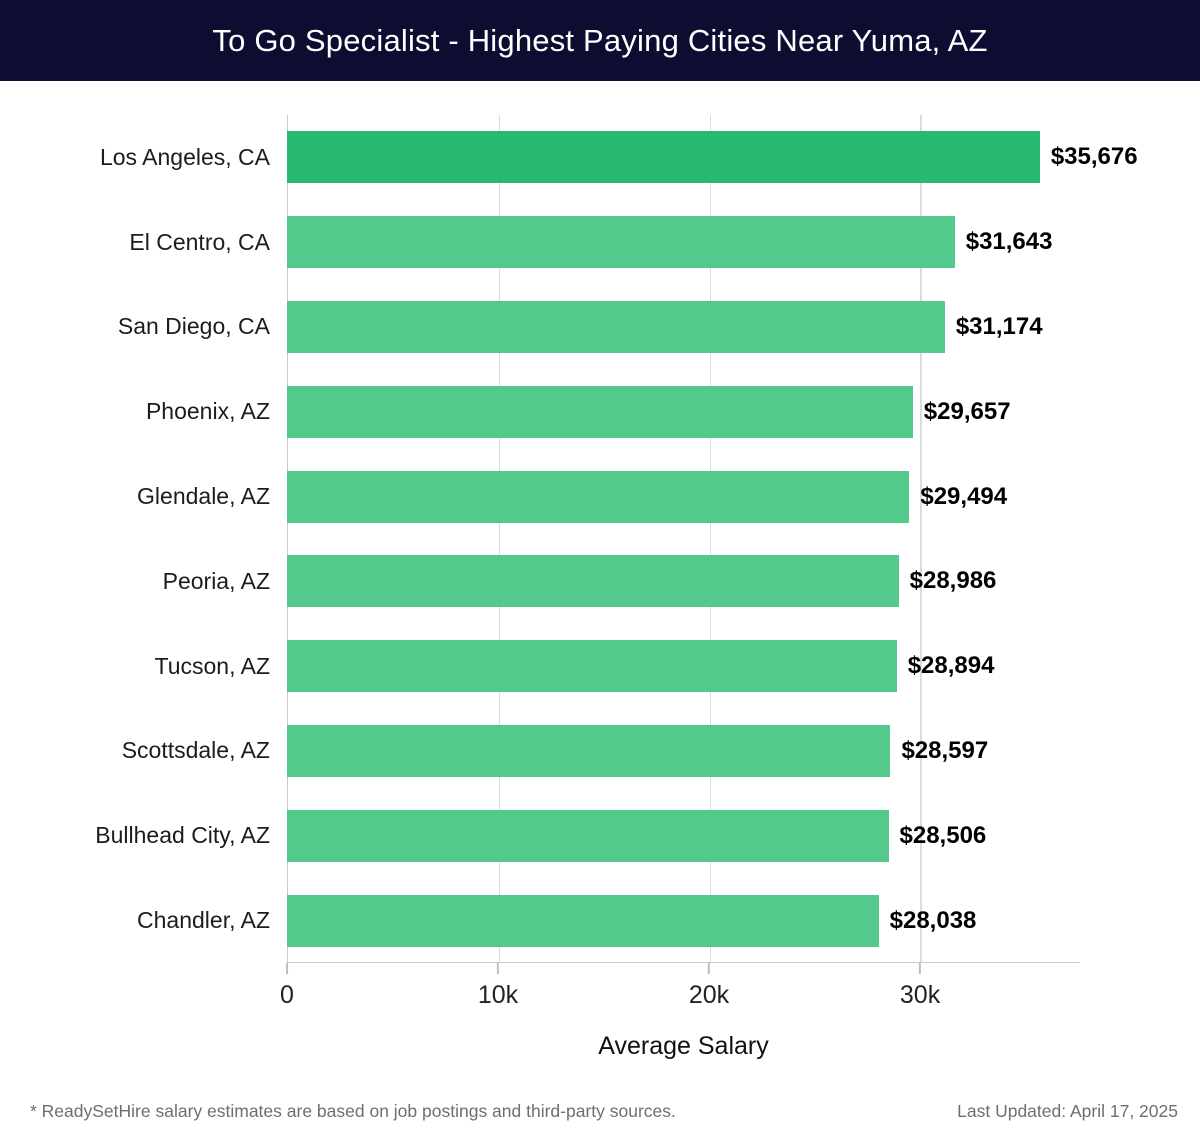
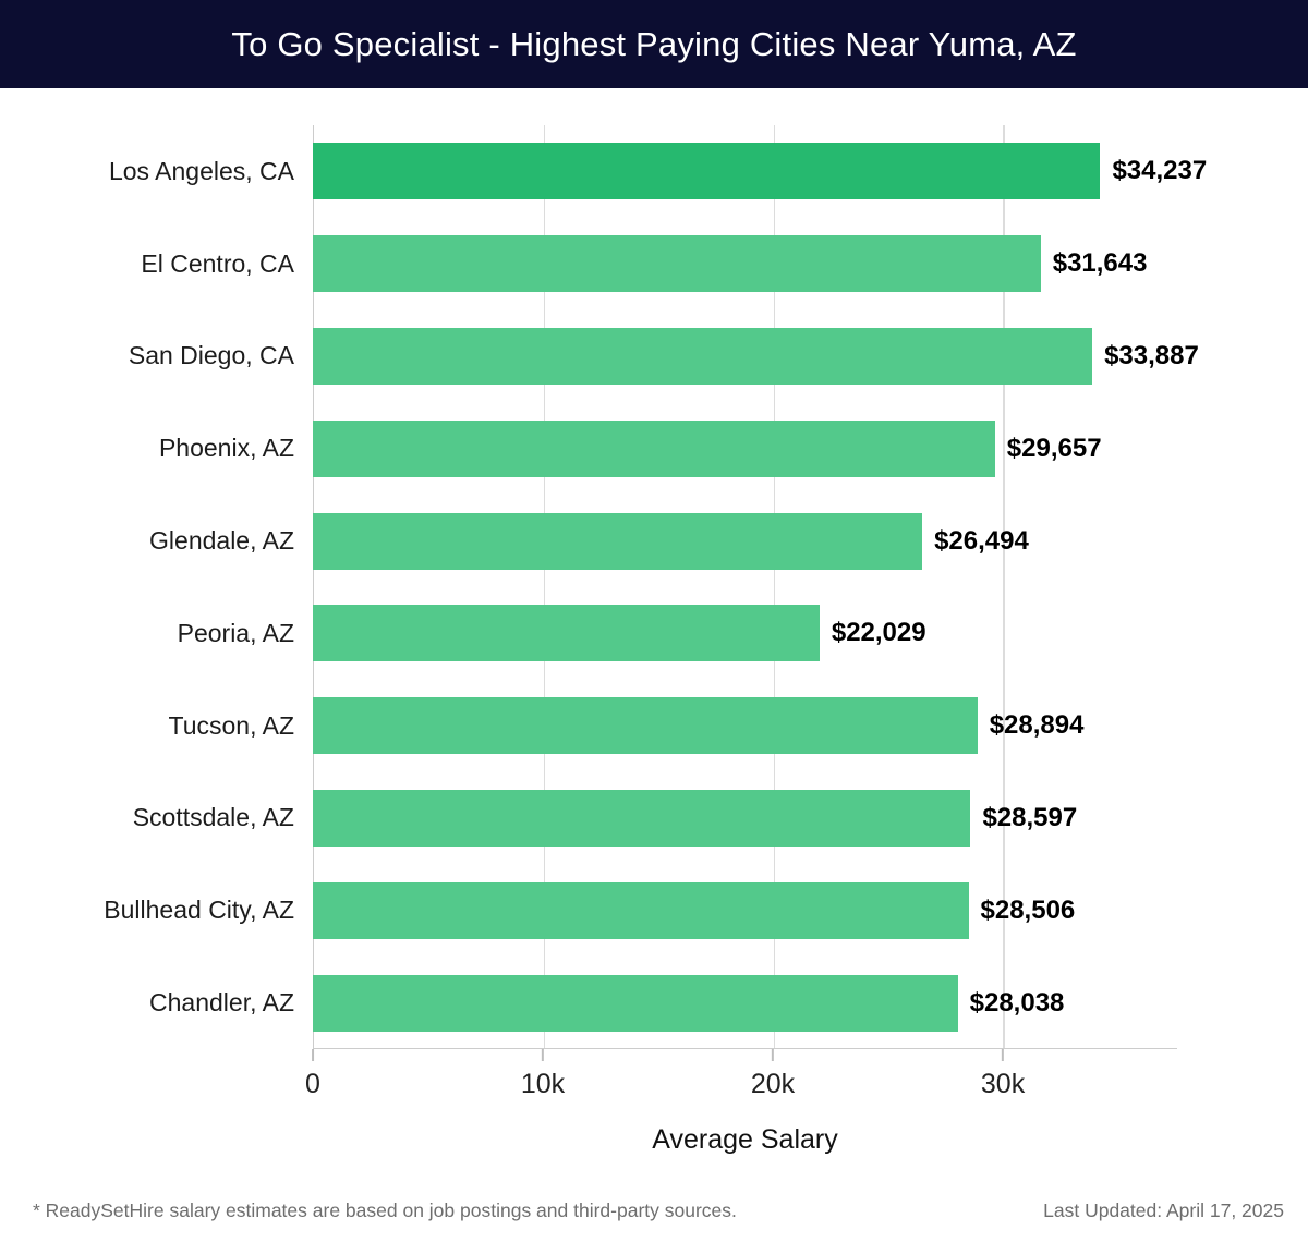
Los Angeles, CA: $35,676 -> $34,237
San Diego, CA: $31,174 -> $33,887
Glendale, AZ: $29,494 -> $26,494
Peoria, AZ: $28,986 -> $22,029
